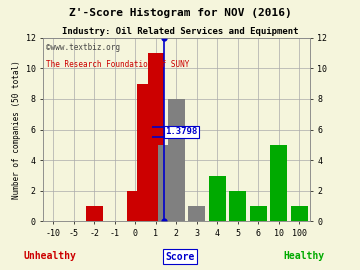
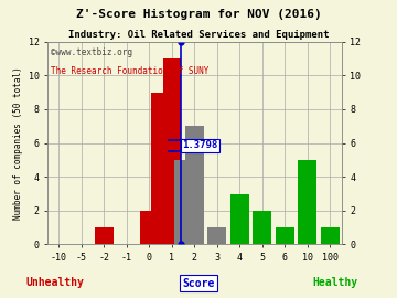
2: 8 -> 7
